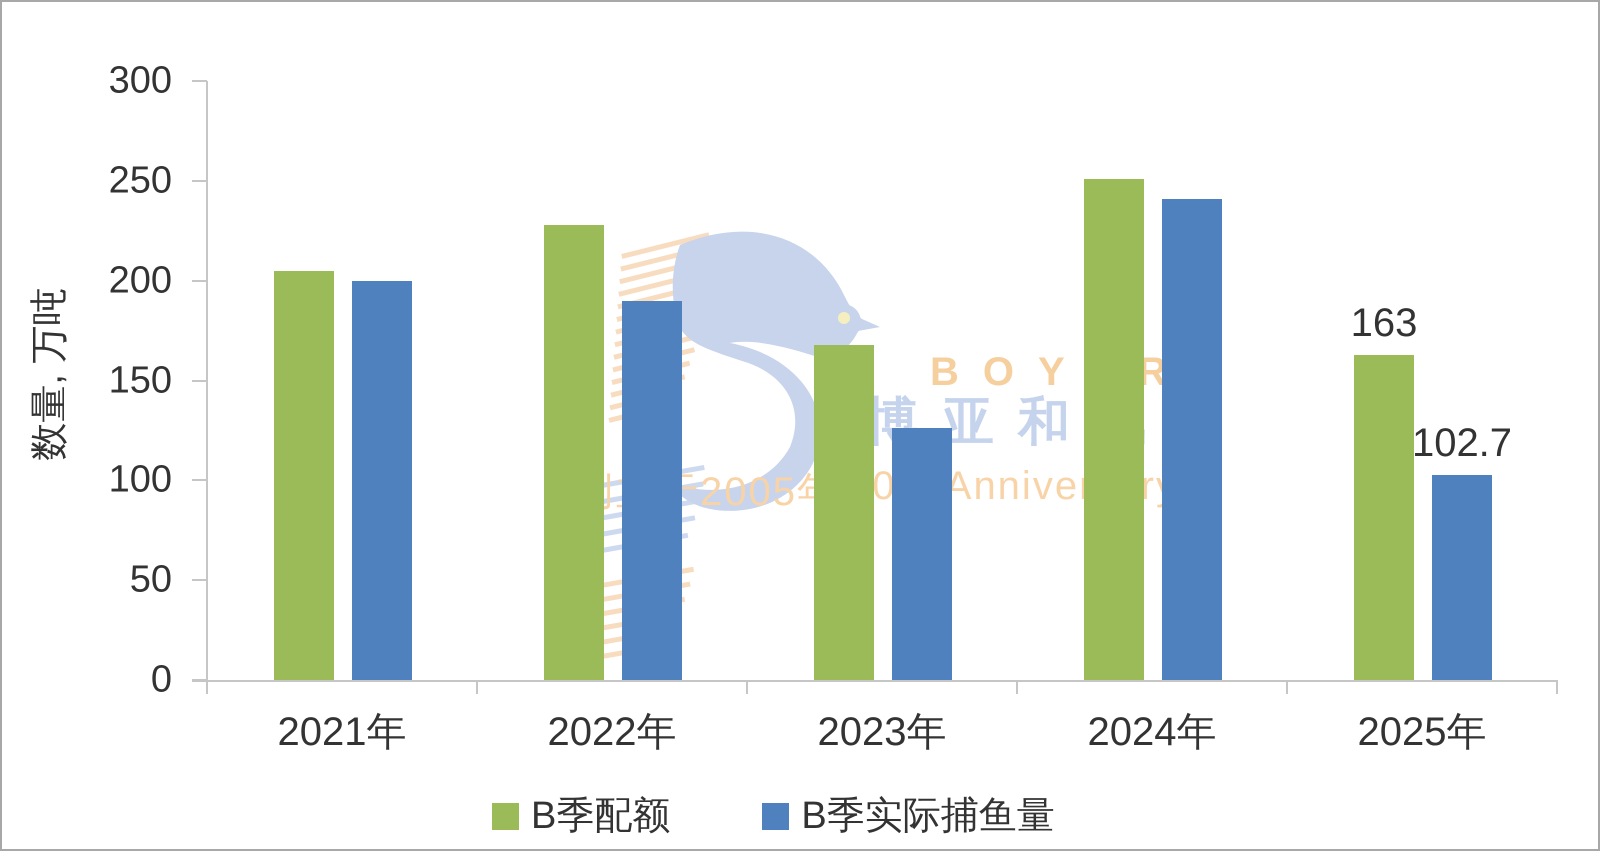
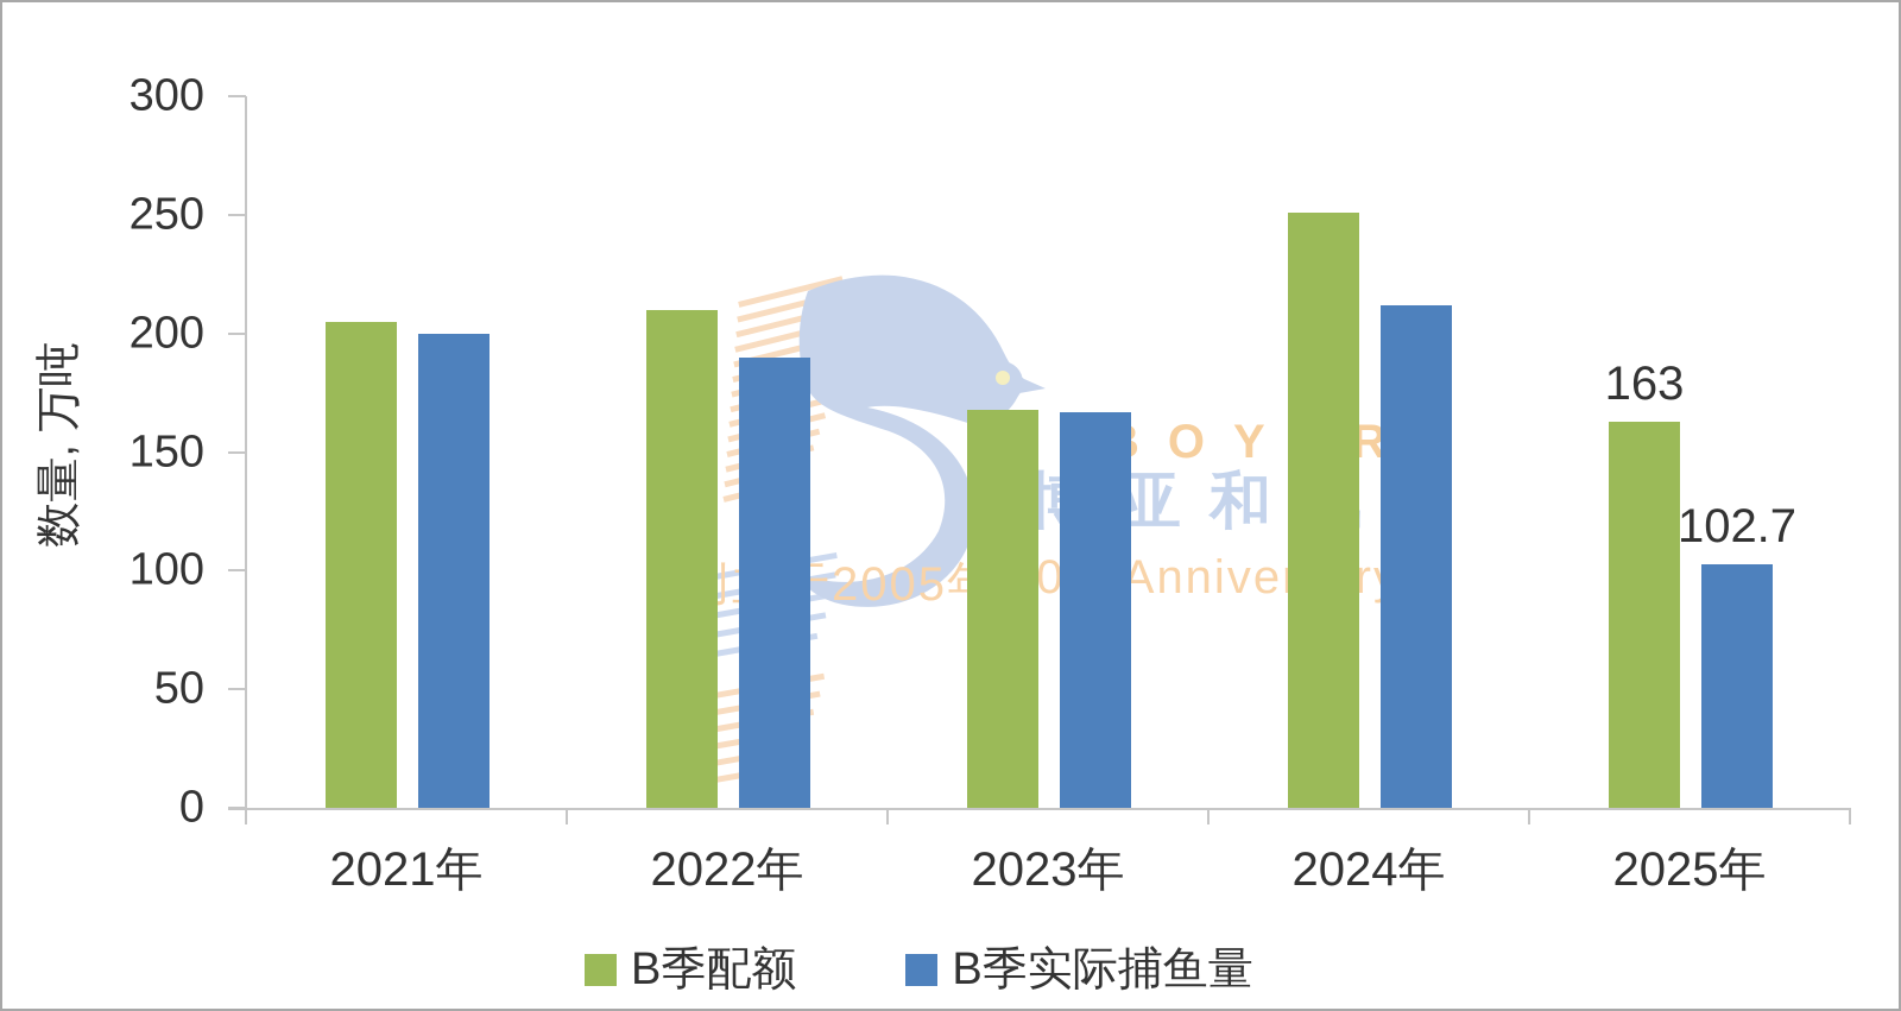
B季配额/2022年: 228 -> 210
B季实际捕鱼量/2023年: 126 -> 167
B季实际捕鱼量/2024年: 241 -> 212
